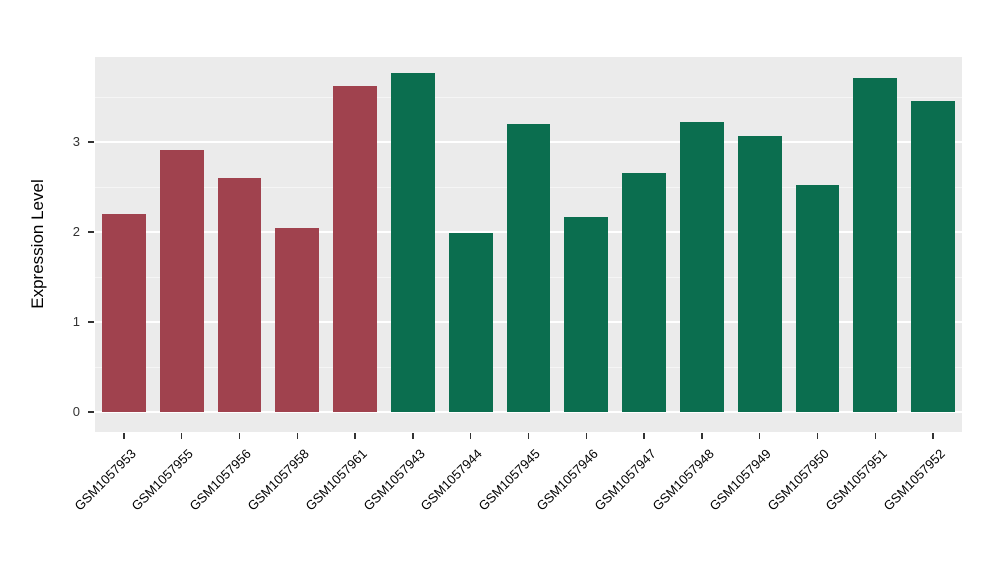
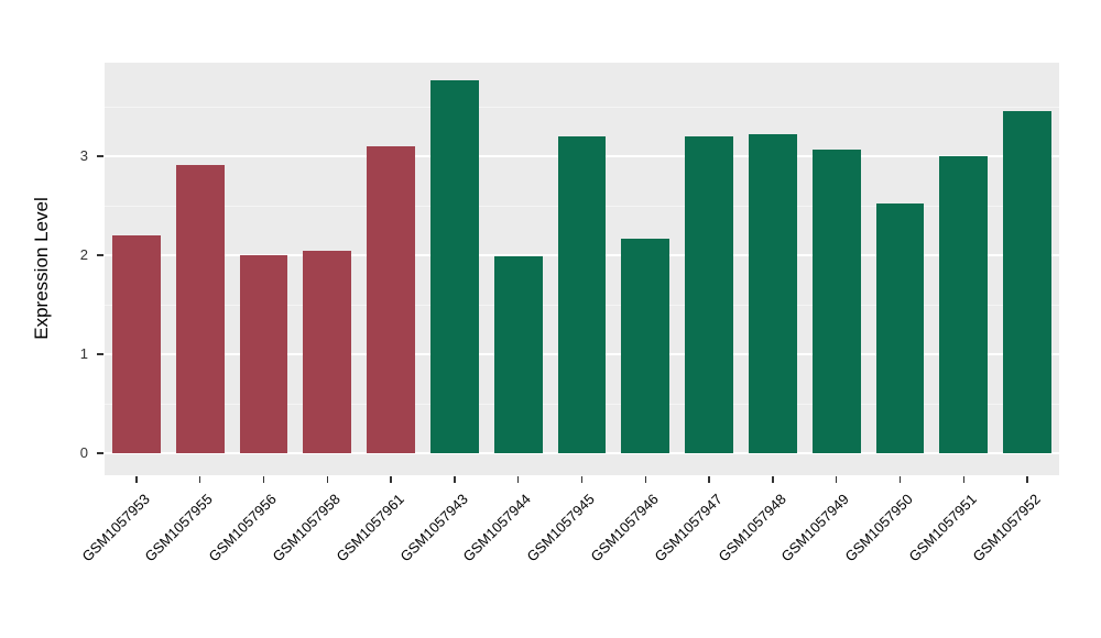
GSM1057956: 2.6 -> 2.0
GSM1057961: 3.6 -> 3.1
GSM1057947: 2.7 -> 3.2
GSM1057951: 3.7 -> 3.0
